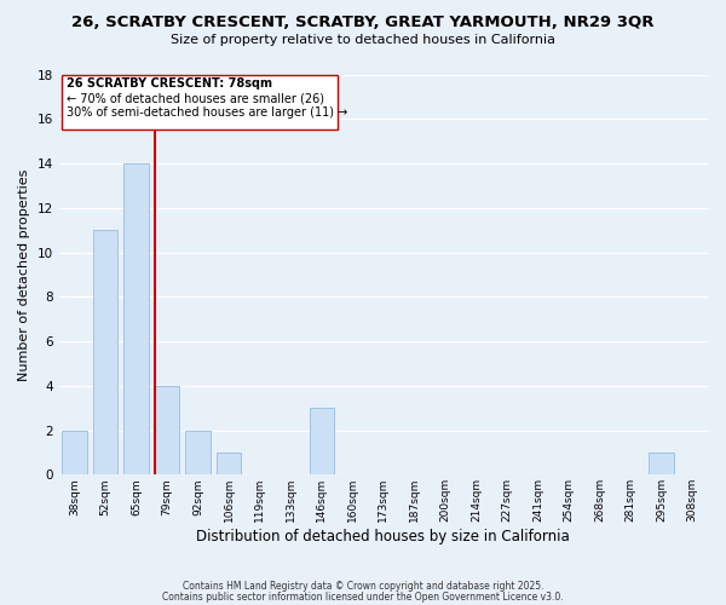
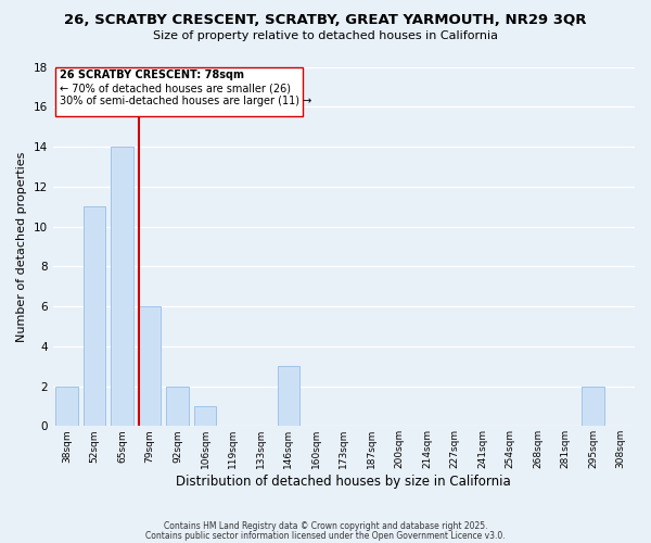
79sqm: 4 -> 6
295sqm: 1 -> 2
